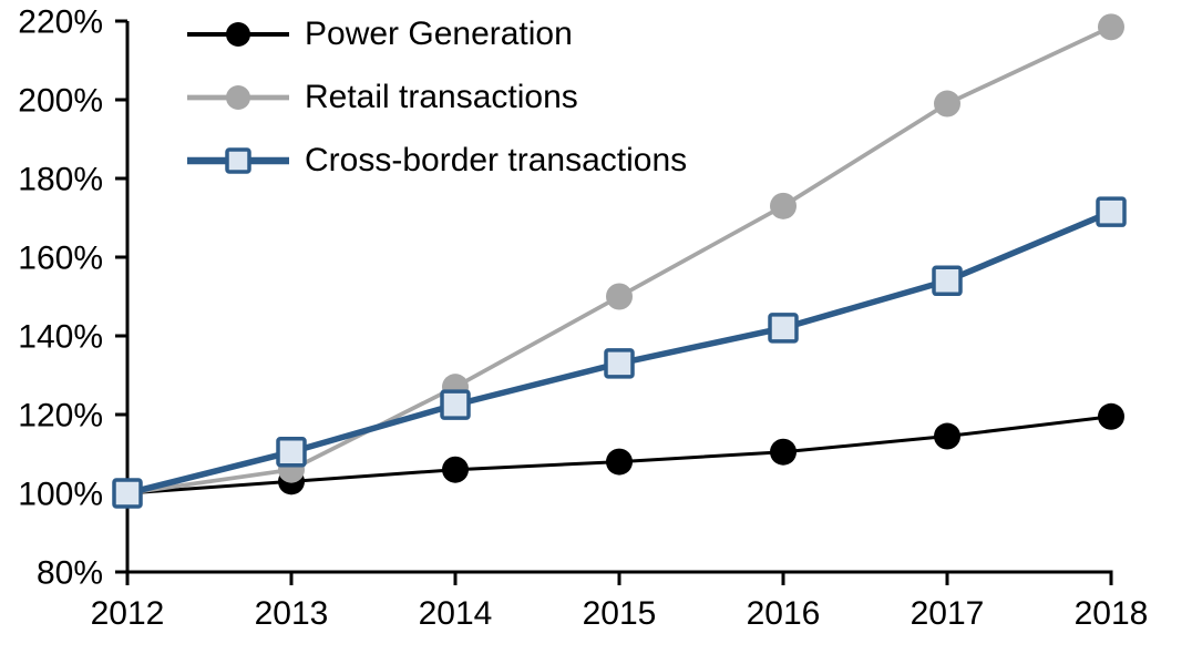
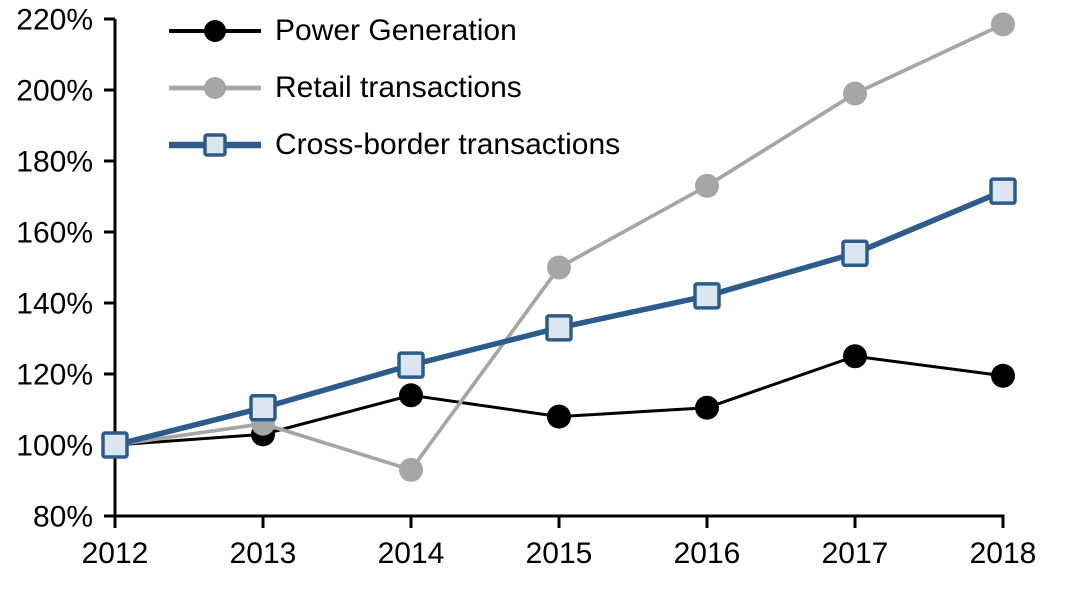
Power Generation/2014: 106% -> 114%
Retail transactions/2014: 127% -> 93%
Power Generation/2017: 114% -> 125%
